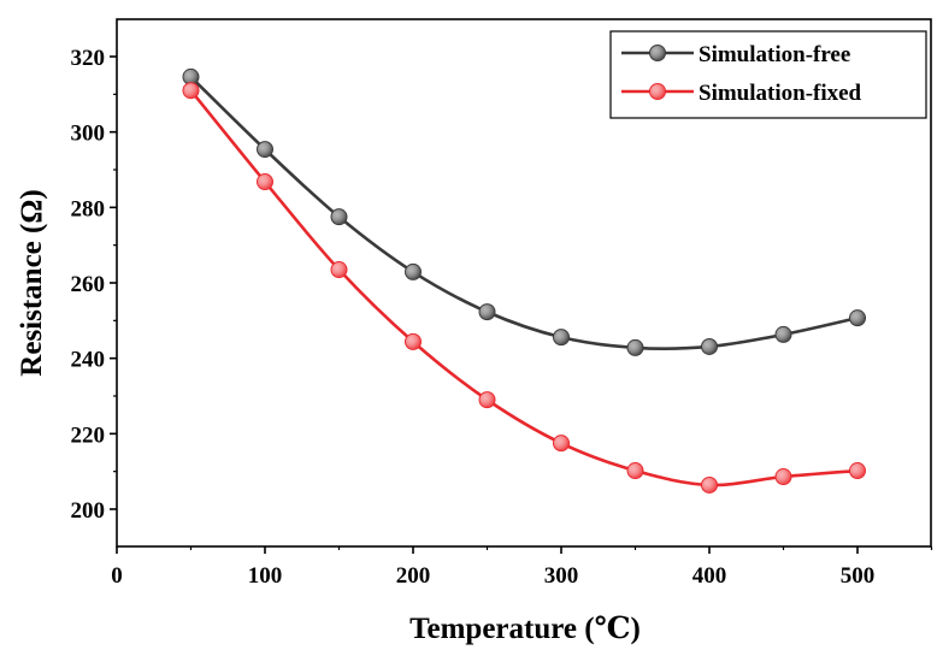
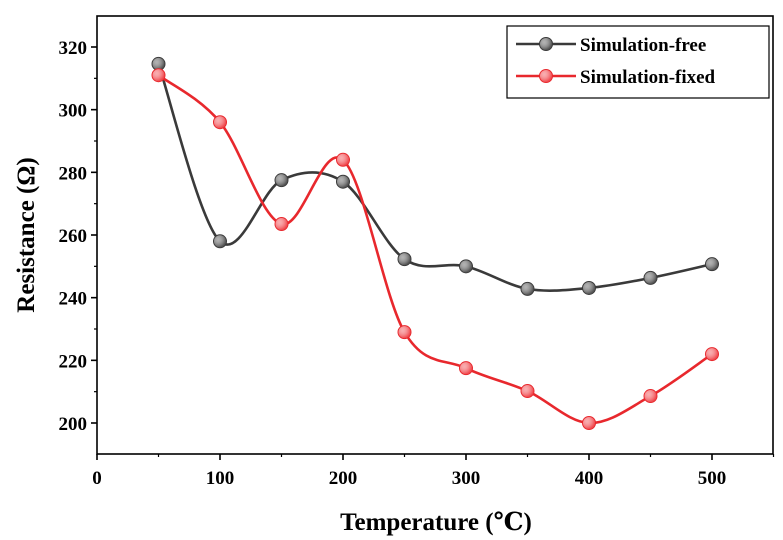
Simulation-free/100: 295 -> 258
Simulation-fixed/100: 287 -> 296
Simulation-free/200: 263 -> 277
Simulation-fixed/200: 244 -> 284
Simulation-free/300: 246 -> 250
Simulation-fixed/400: 206 -> 200
Simulation-fixed/500: 210 -> 222
